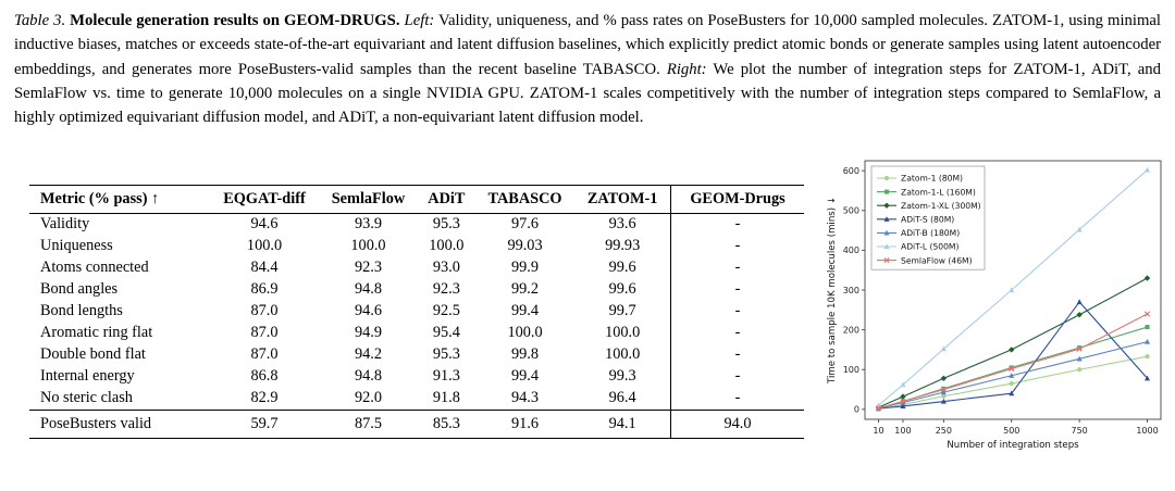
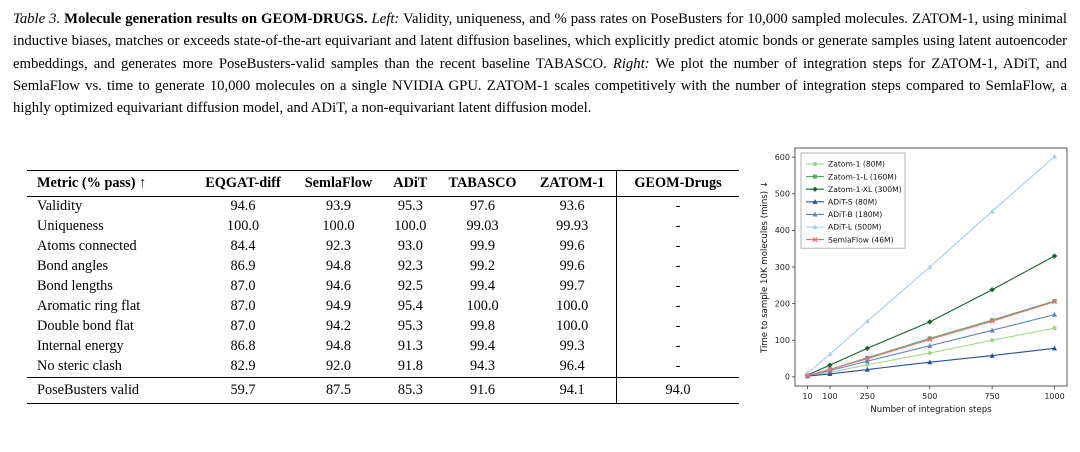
ADiT-S (80M)/750: 270 -> 60
SemlaFlow (46M)/1000: 240 -> 200
